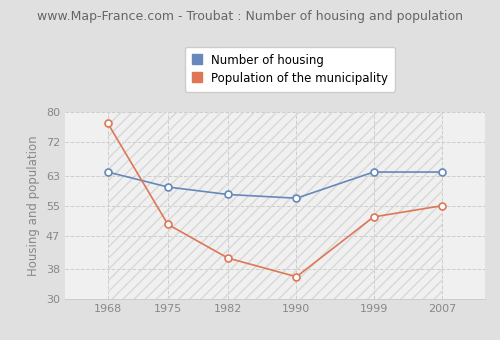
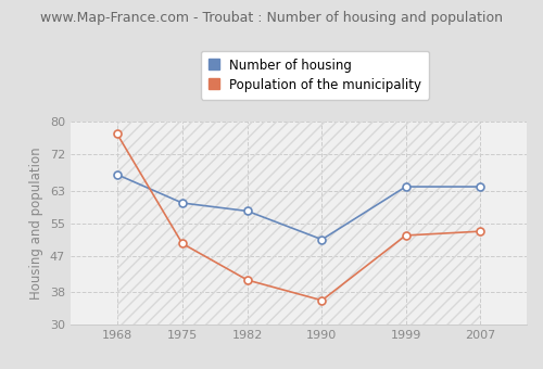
Number of housing/1968: 64 -> 67
Number of housing/1990: 57 -> 51
Population of the municipality/2007: 55 -> 53
